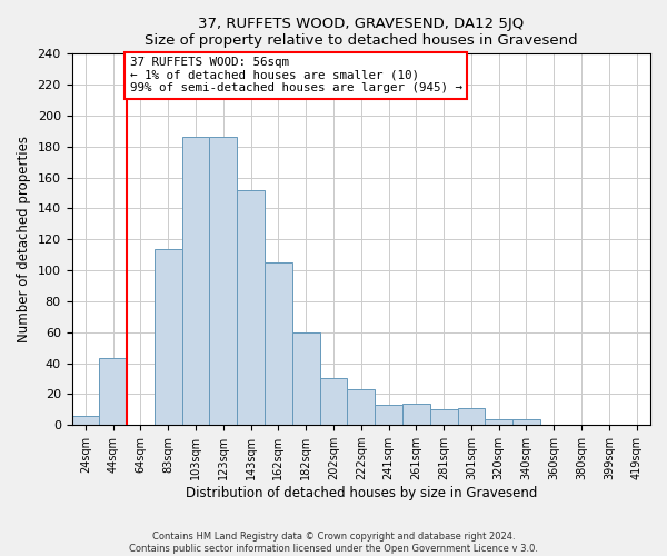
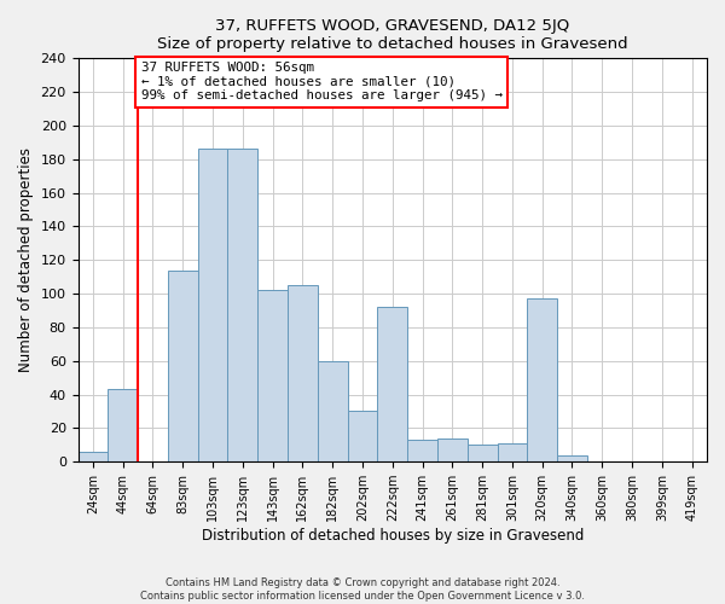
143sqm: 152 -> 102
222sqm: 23 -> 92
320sqm: 4 -> 97
